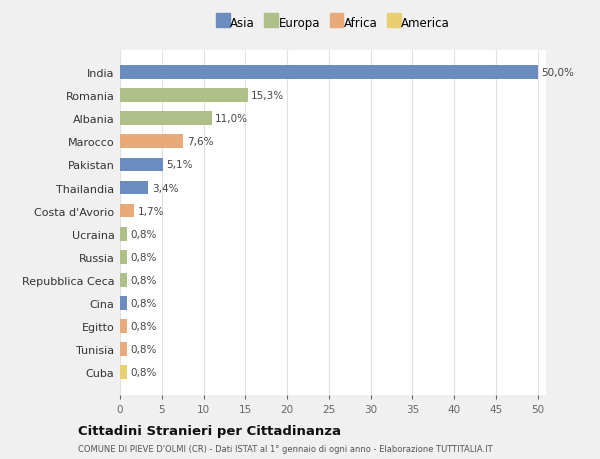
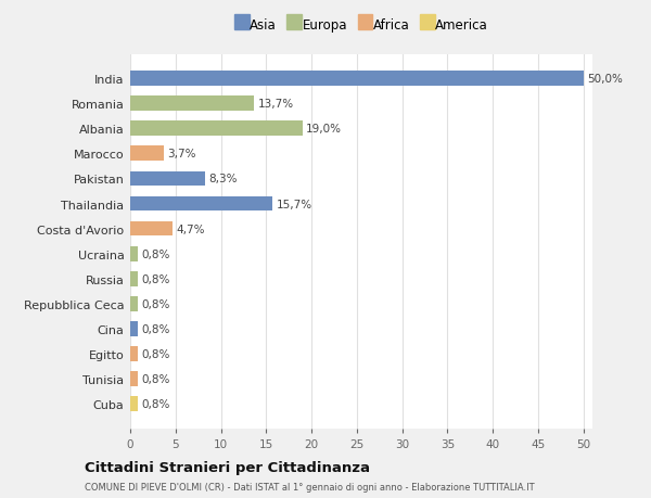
Romania: 15,3% -> 13,7%
Albania: 11,0% -> 19,0%
Marocco: 7,6% -> 3,7%
Pakistan: 5,1% -> 8,3%
Thailandia: 3,4% -> 15,7%
Costa d'Avorio: 1,7% -> 4,7%
